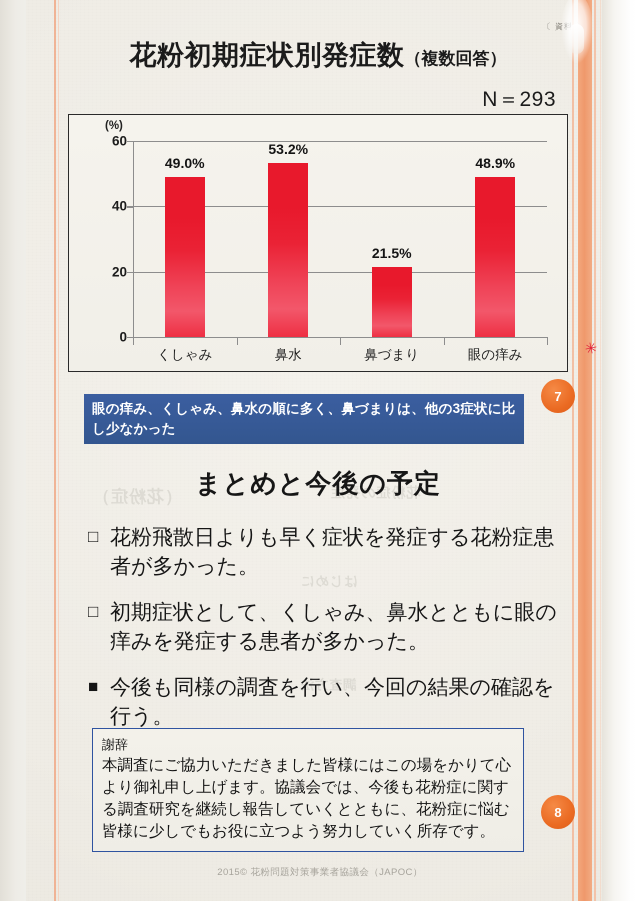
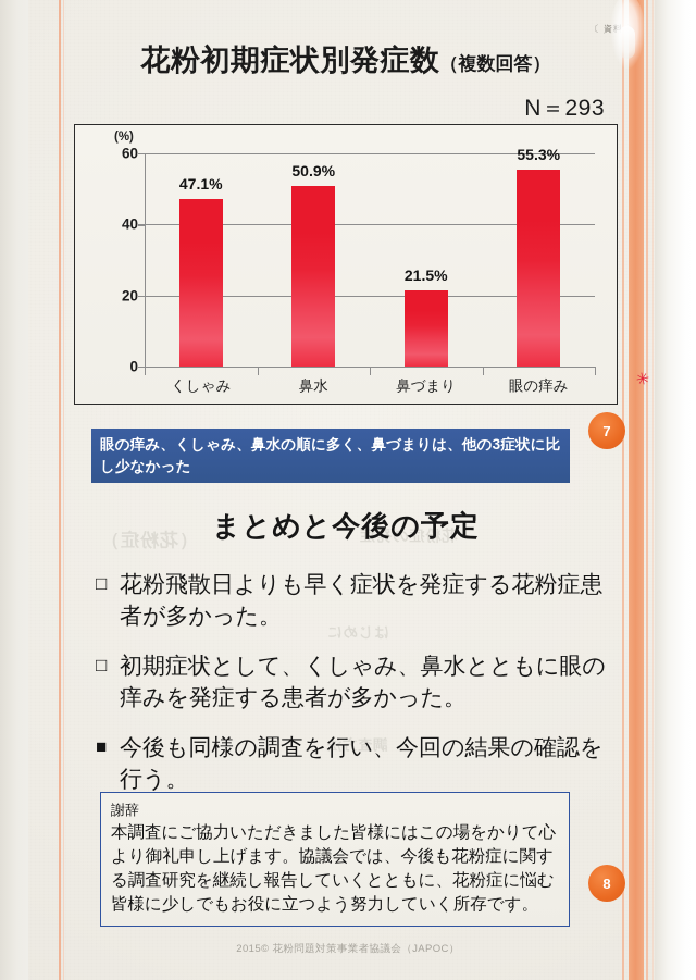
くしゃみ: 49.0% -> 47.1%
鼻水: 53.2% -> 50.9%
眼の痒み: 48.9% -> 55.3%
